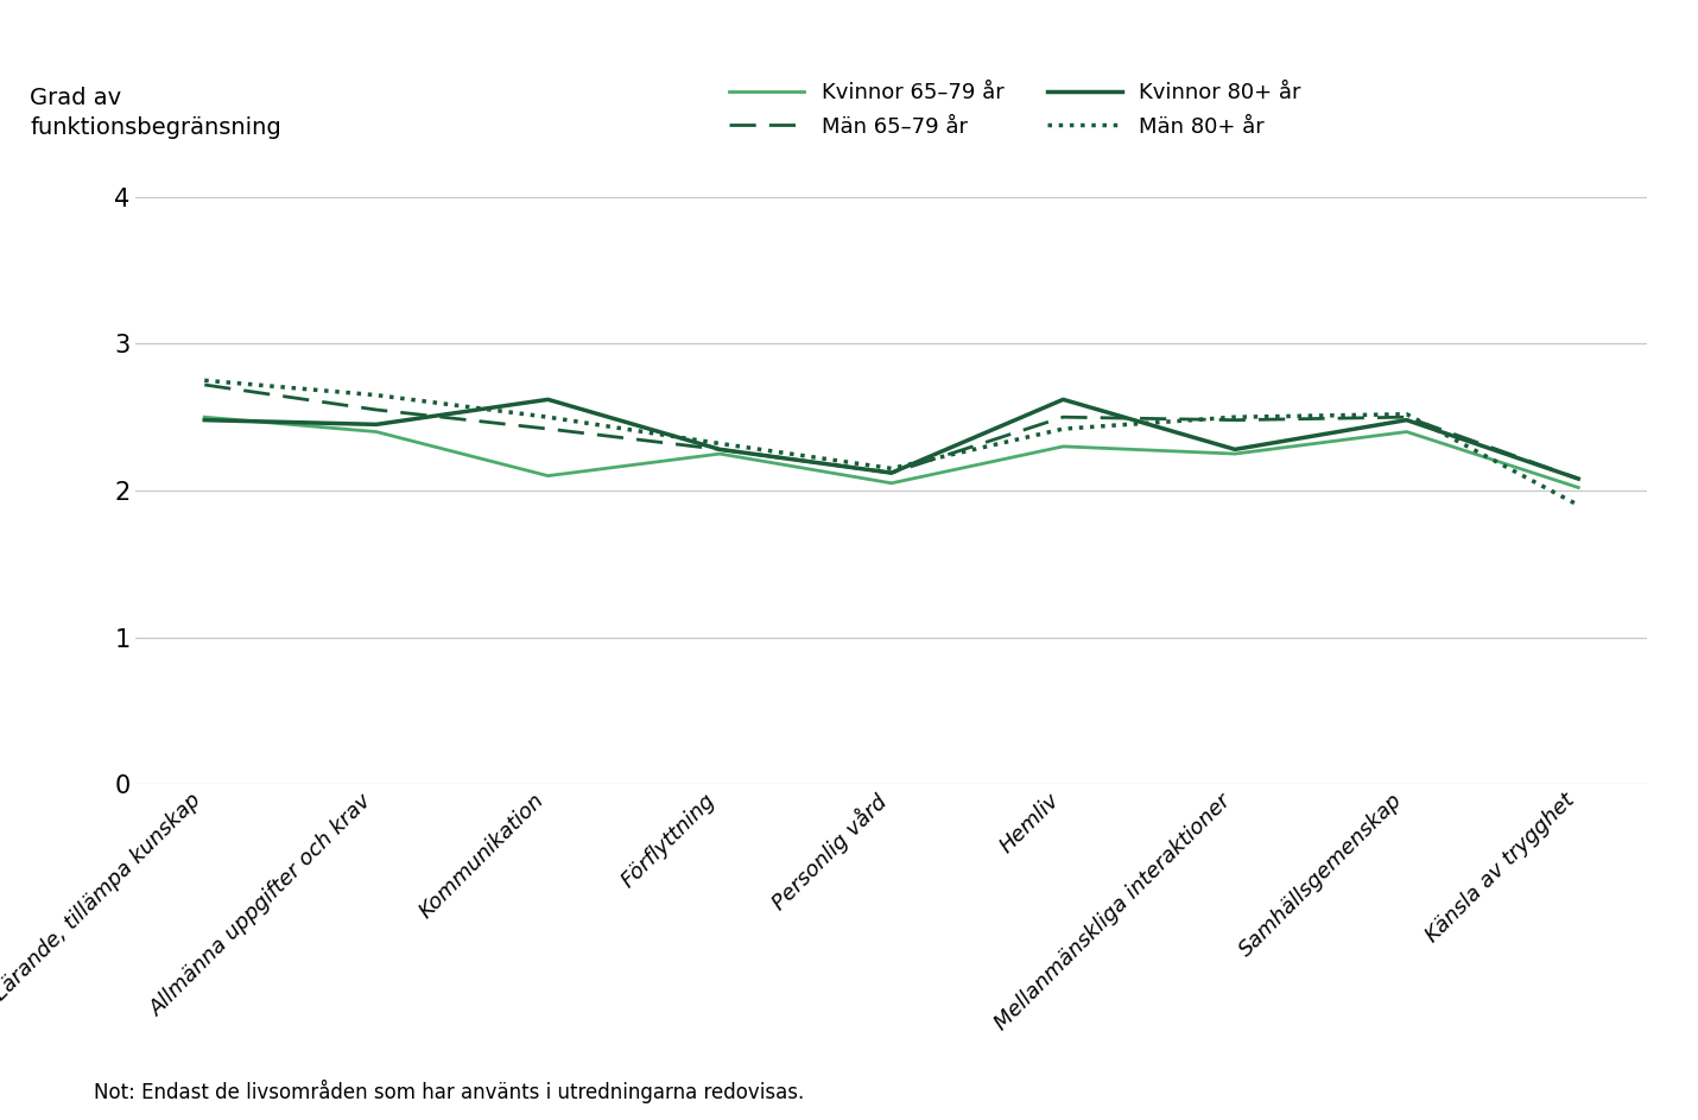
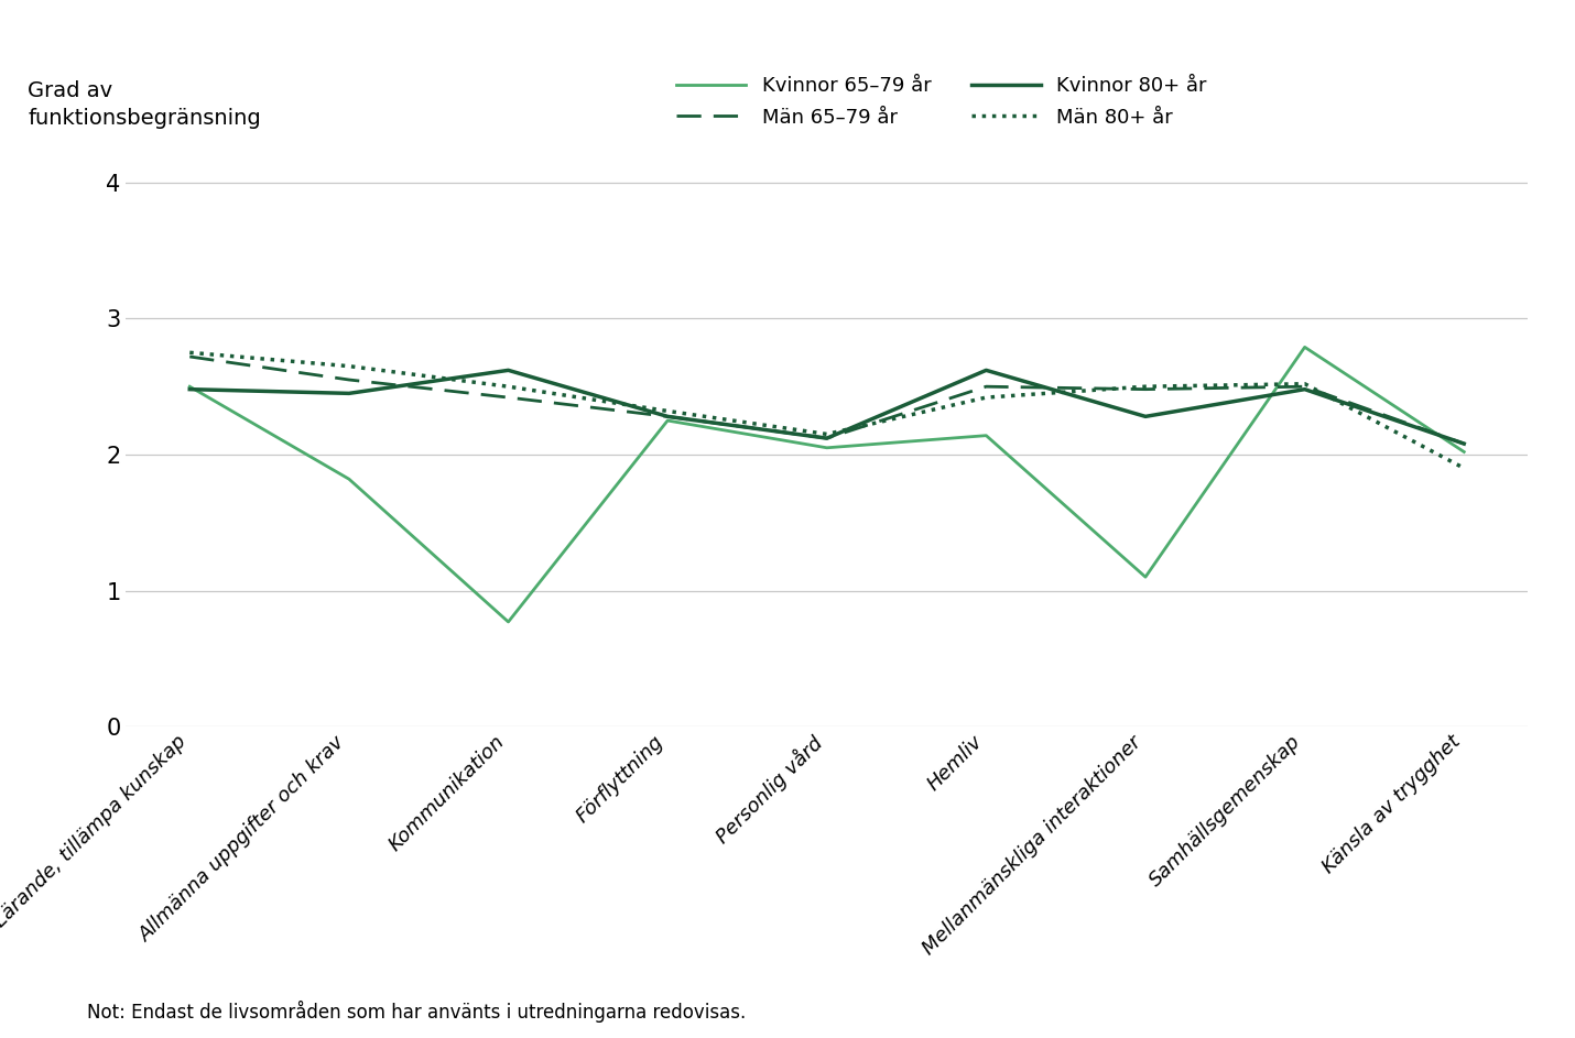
Kvinnor 65–79 år/Allmänna uppgifter och krav: 2.40 -> 1.82
Kvinnor 65–79 år/Kommunikation: 2.10 -> 0.77
Kvinnor 65–79 år/Hemliv: 2.30 -> 2.14
Kvinnor 65–79 år/Mellanmänskliga interaktioner: 2.25 -> 1.10
Kvinnor 65–79 år/Samhällsgemenskap: 2.40 -> 2.79
